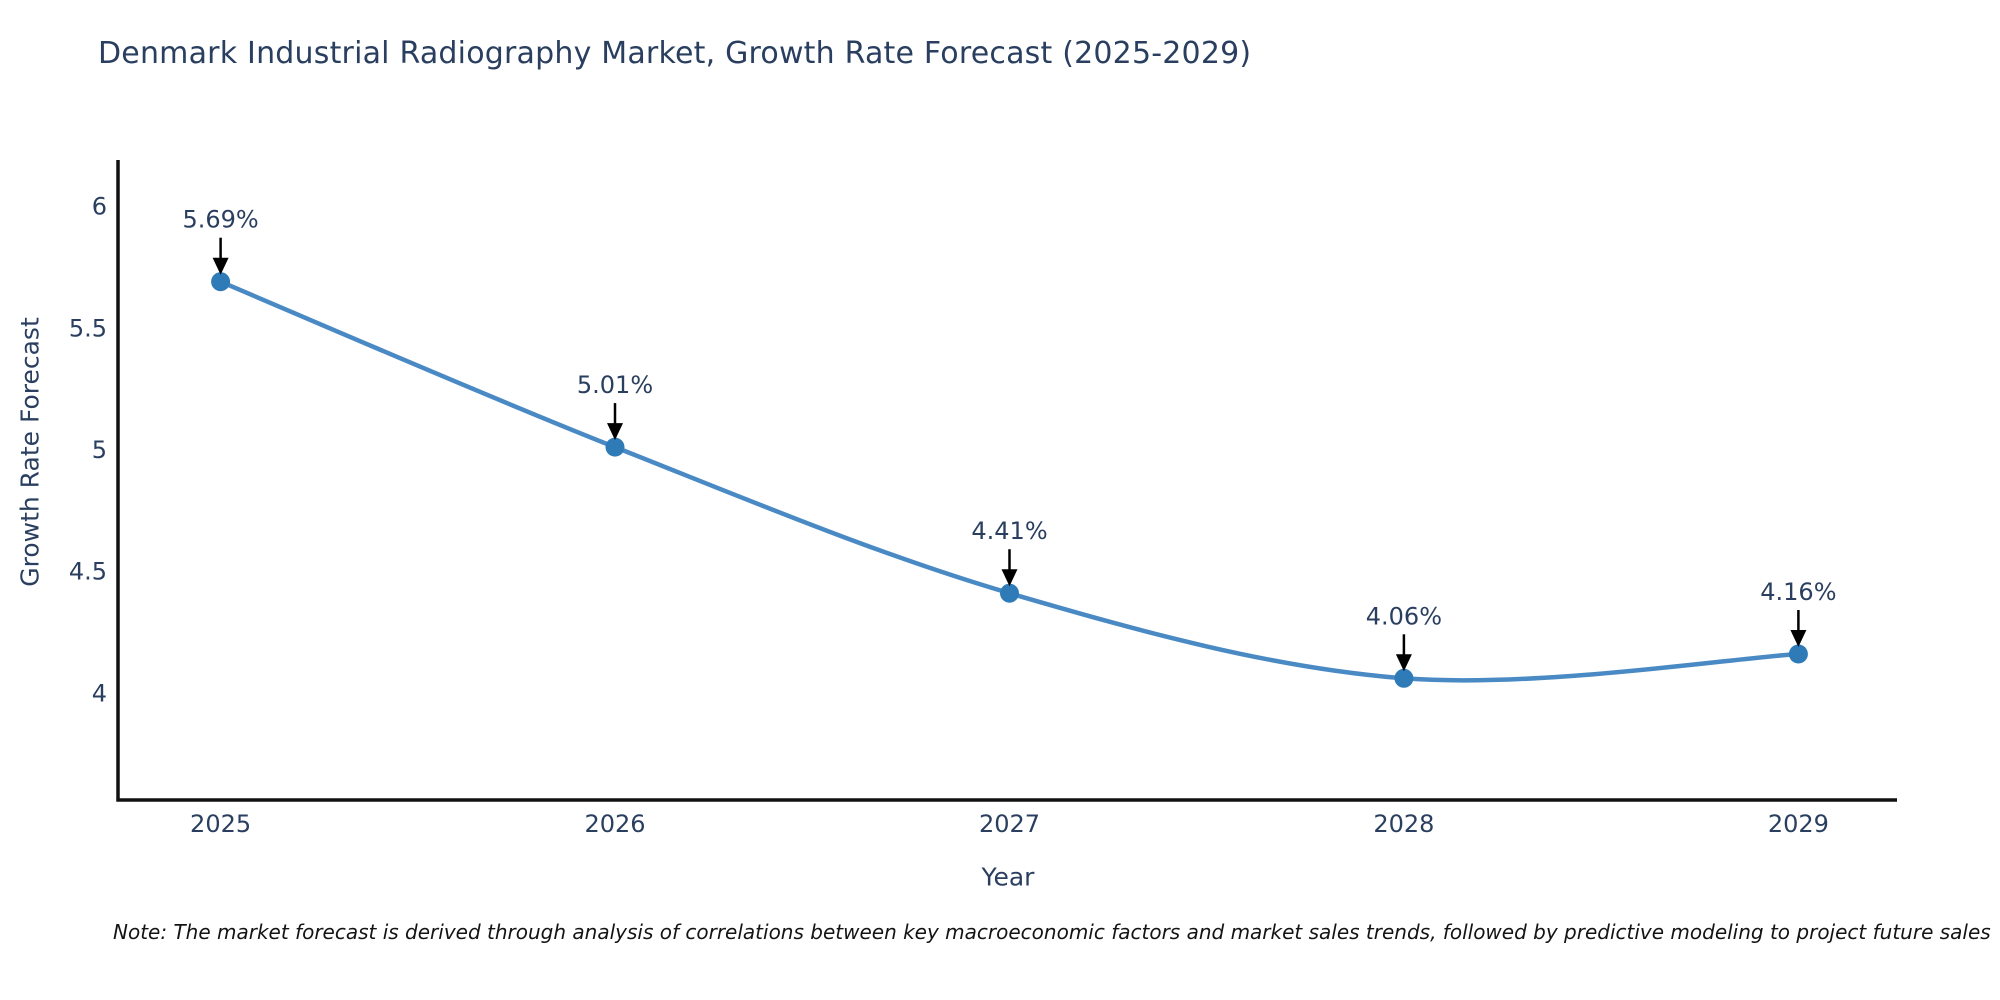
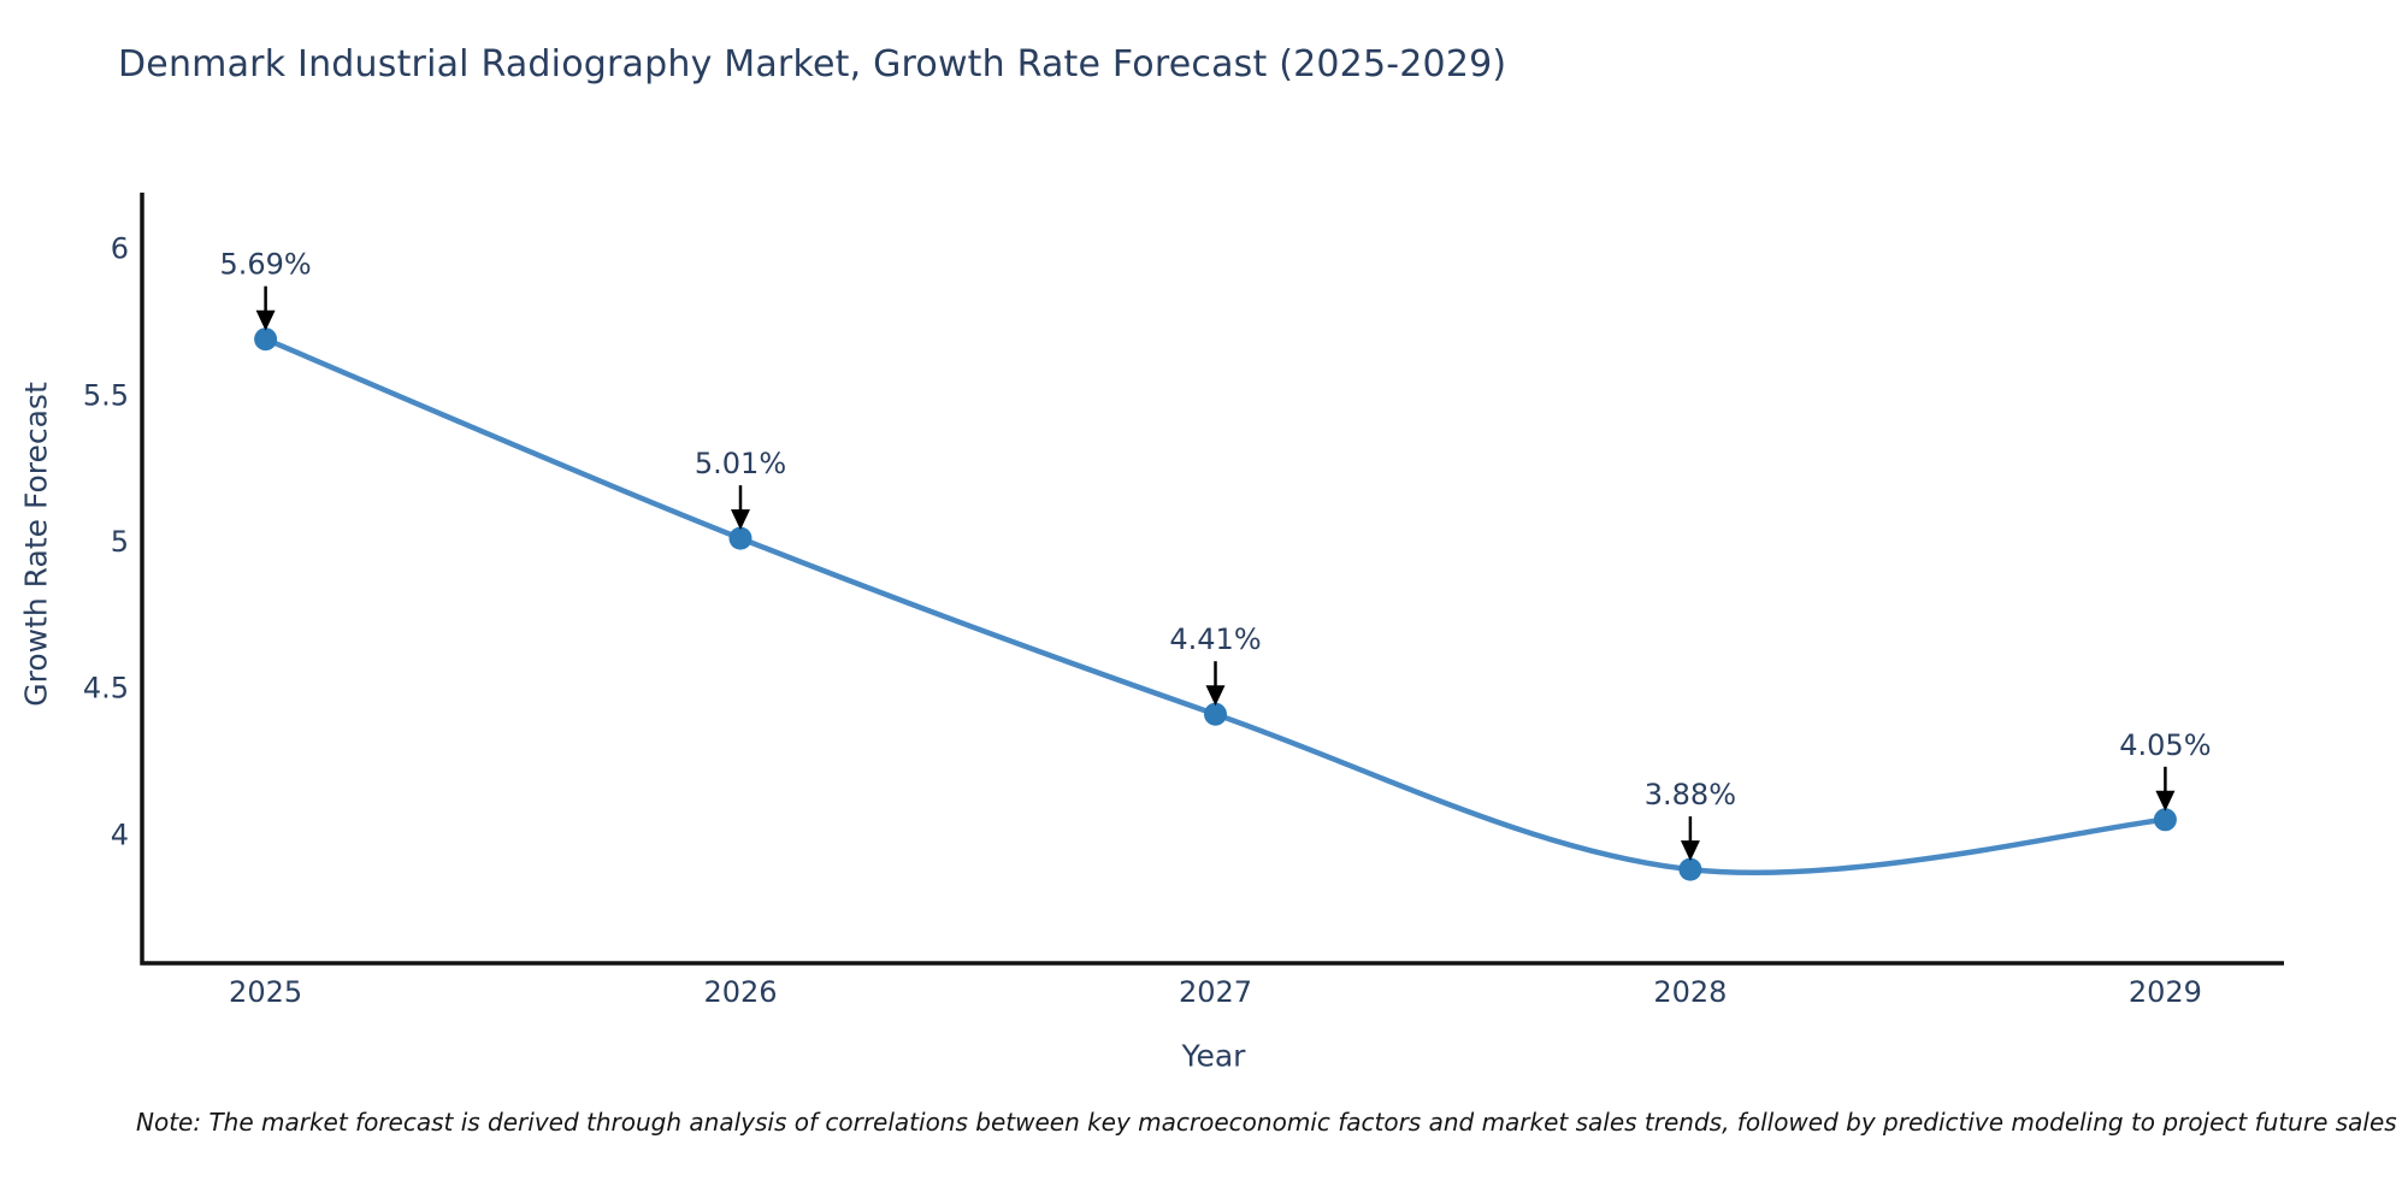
2028: 4.06% -> 3.88%
2029: 4.16% -> 4.05%
